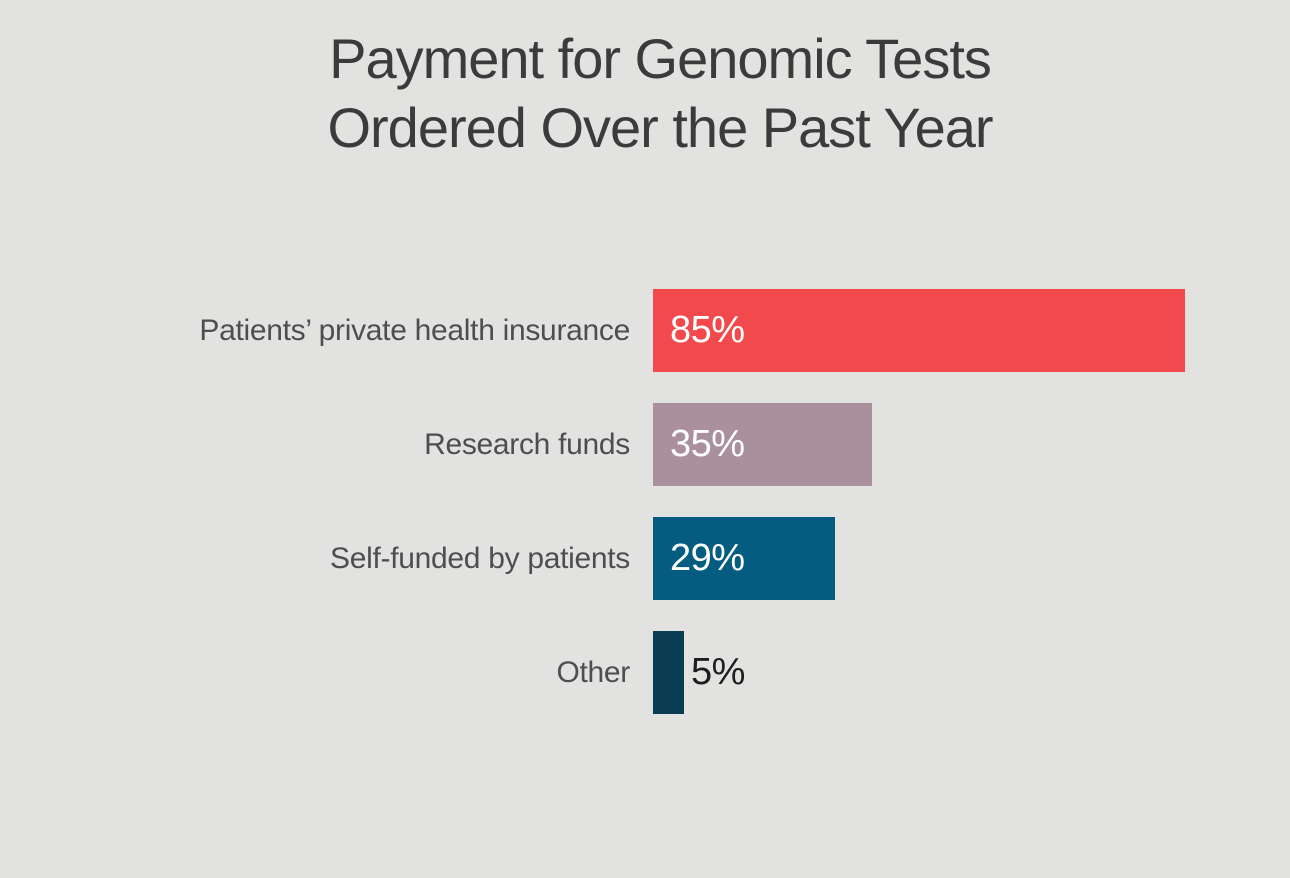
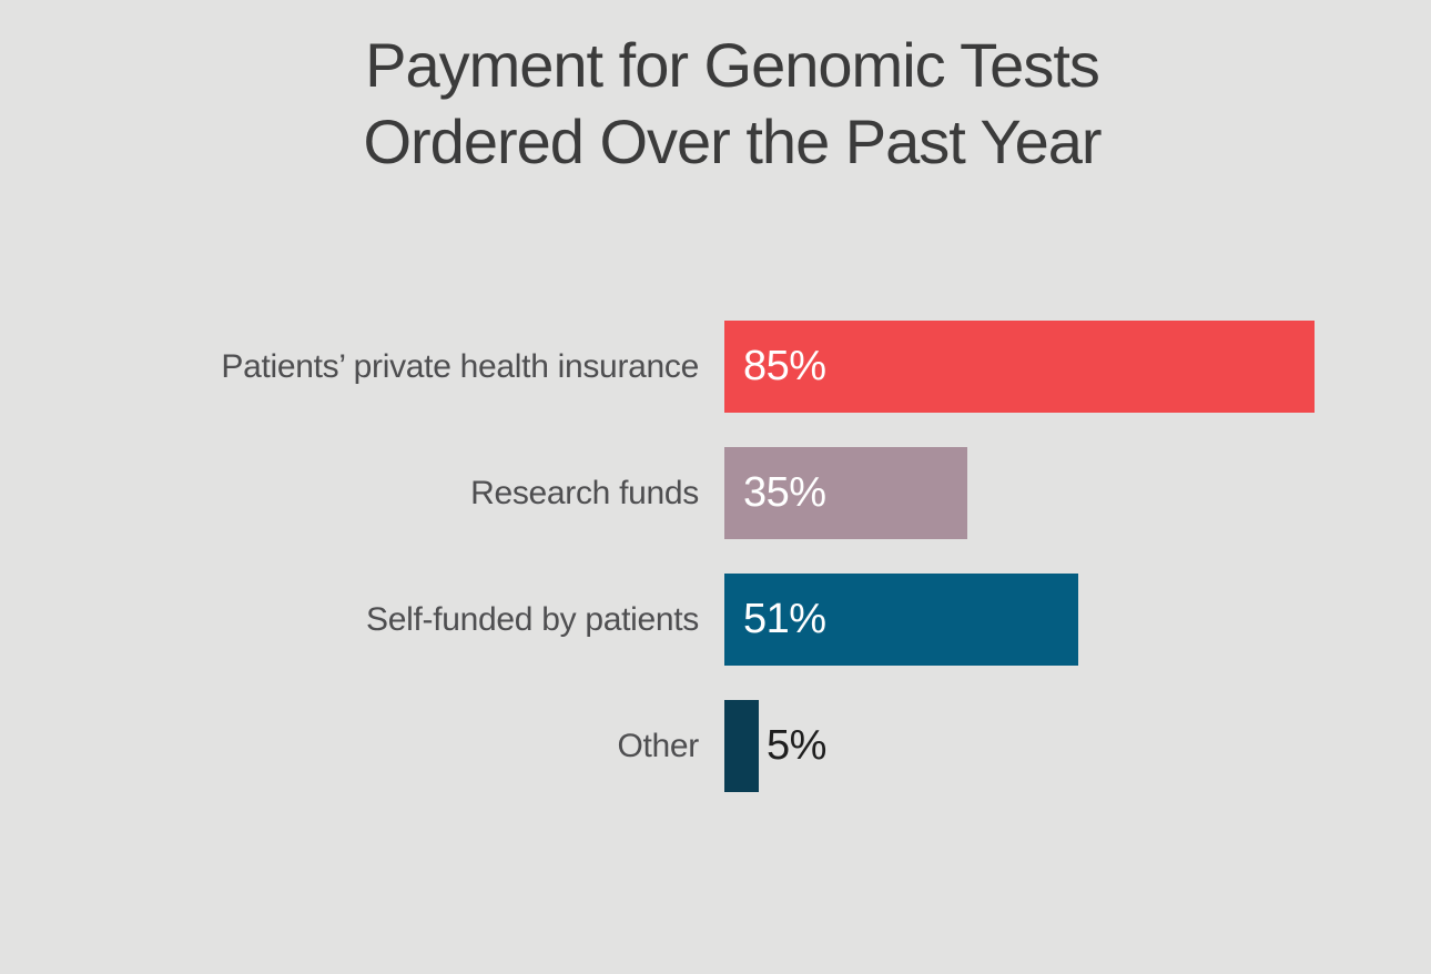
Self-funded by patients: 29% -> 51%
